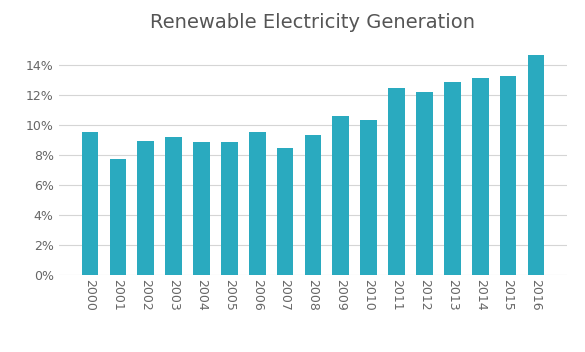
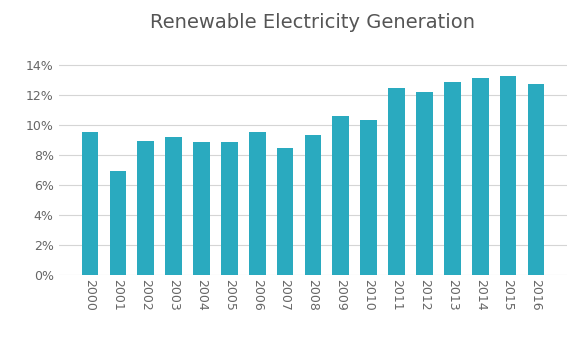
2001: 7.7% -> 6.9%
2016: 14.6% -> 12.7%
